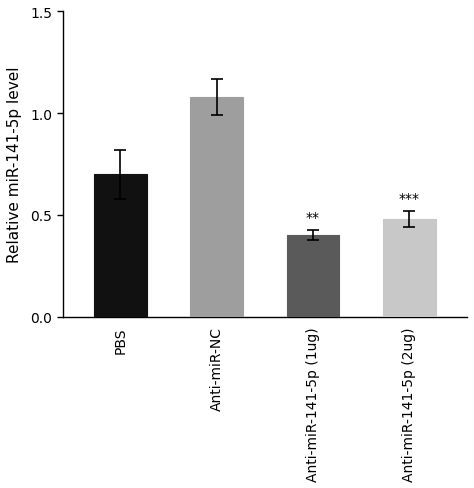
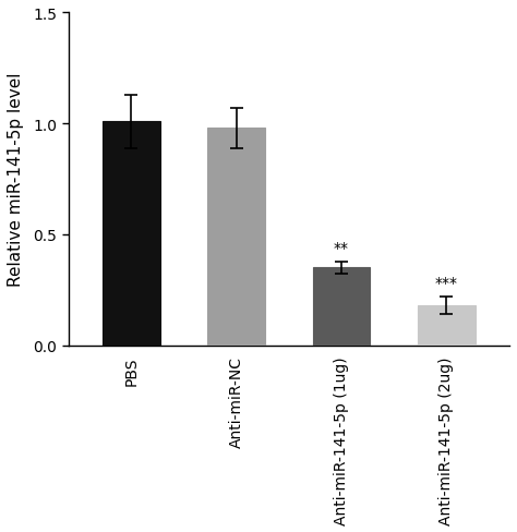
PBS: 0.70 -> 1.01
Anti-miR-NC: 1.08 -> 0.98
Anti-miR-141-5p (1ug): 0.40 -> 0.35
Anti-miR-141-5p (2ug): 0.48 -> 0.18
